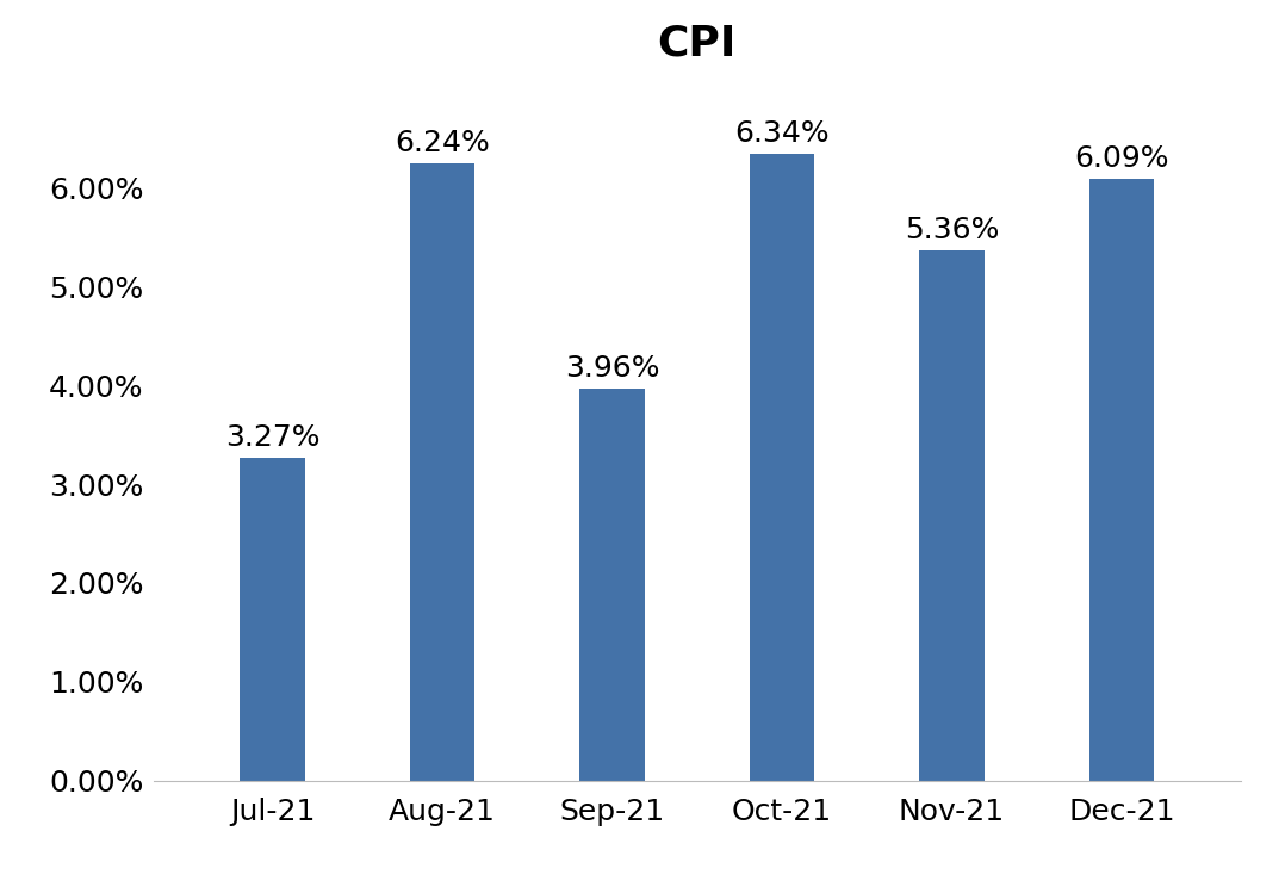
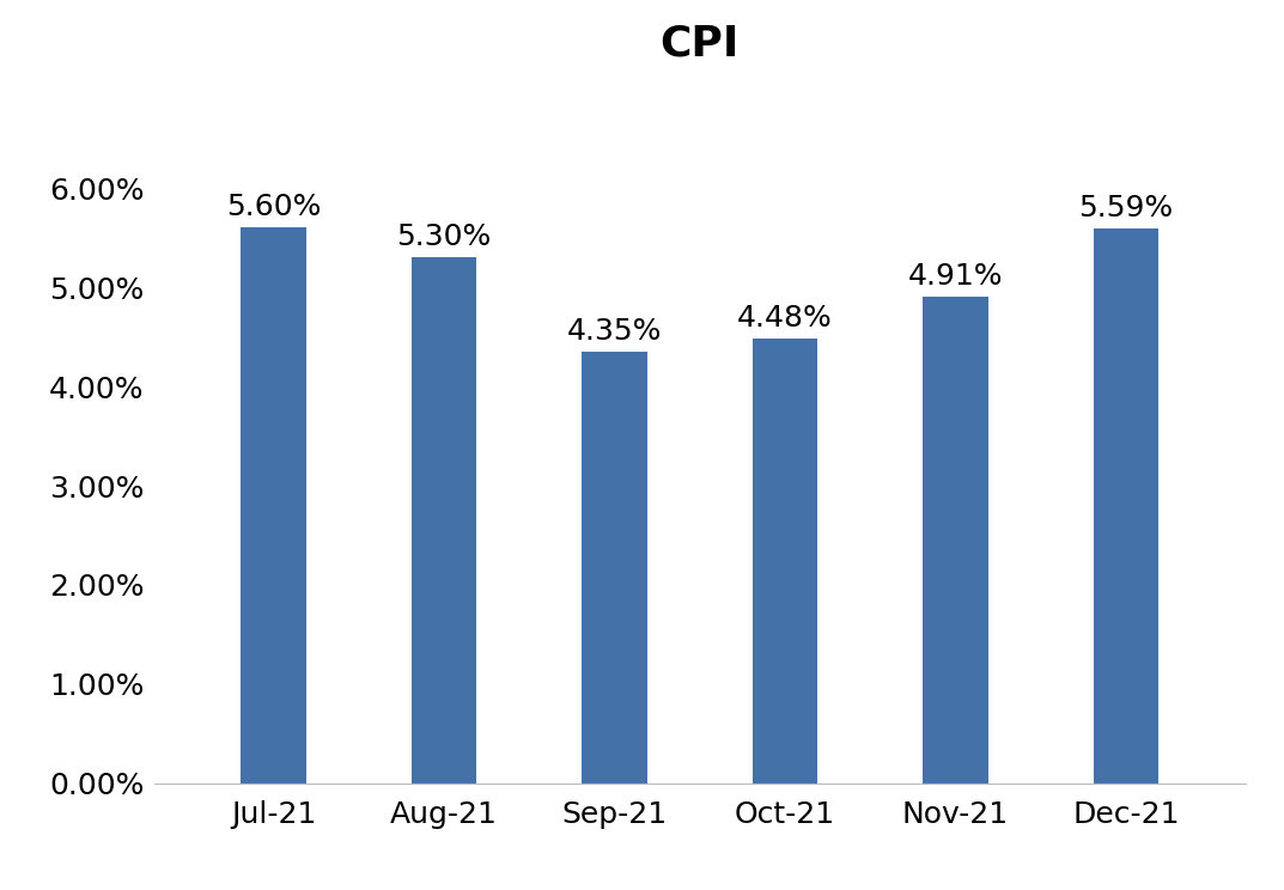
Jul-21: 3.27% -> 5.60%
Aug-21: 6.24% -> 5.30%
Sep-21: 3.96% -> 4.35%
Oct-21: 6.34% -> 4.48%
Nov-21: 5.36% -> 4.91%
Dec-21: 6.09% -> 5.59%
